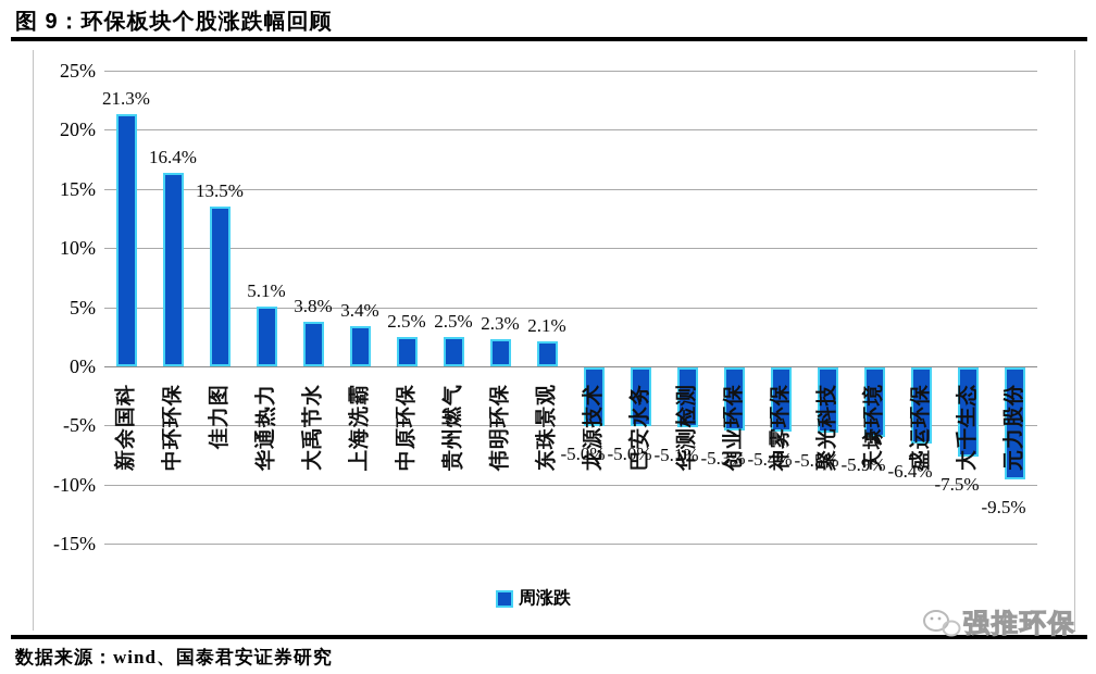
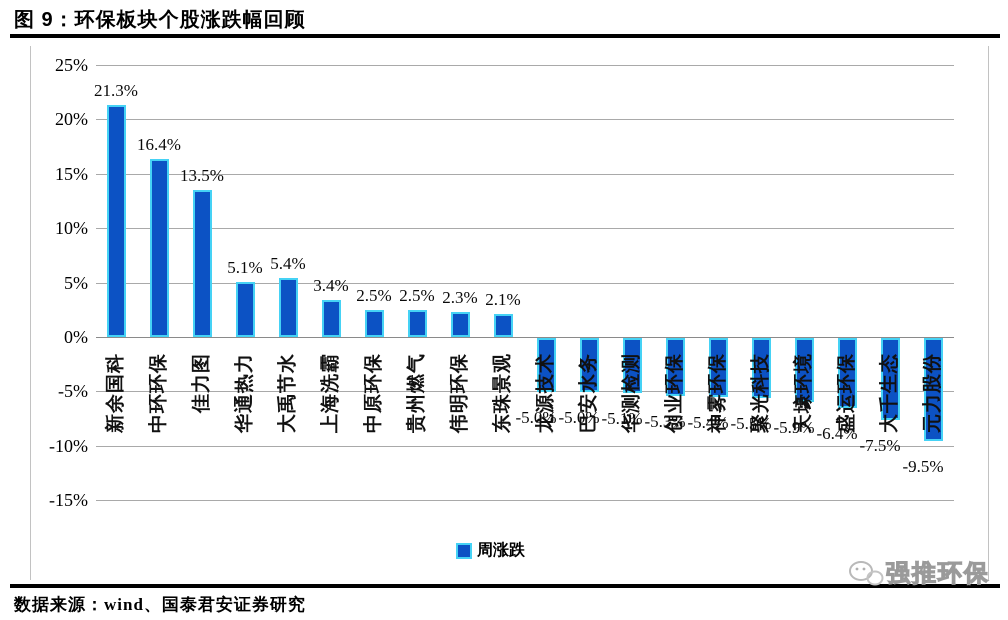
大禹节水: 3.8% -> 5.4%
